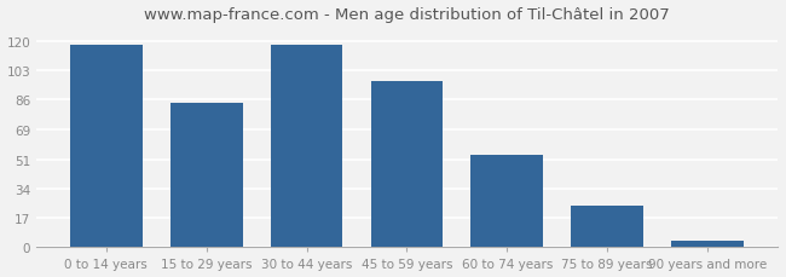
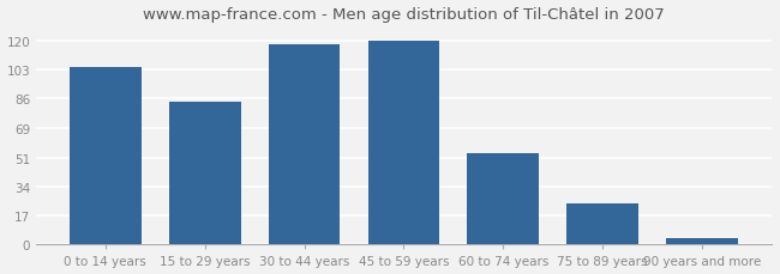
0 to 14 years: 118 -> 105
45 to 59 years: 97 -> 120
